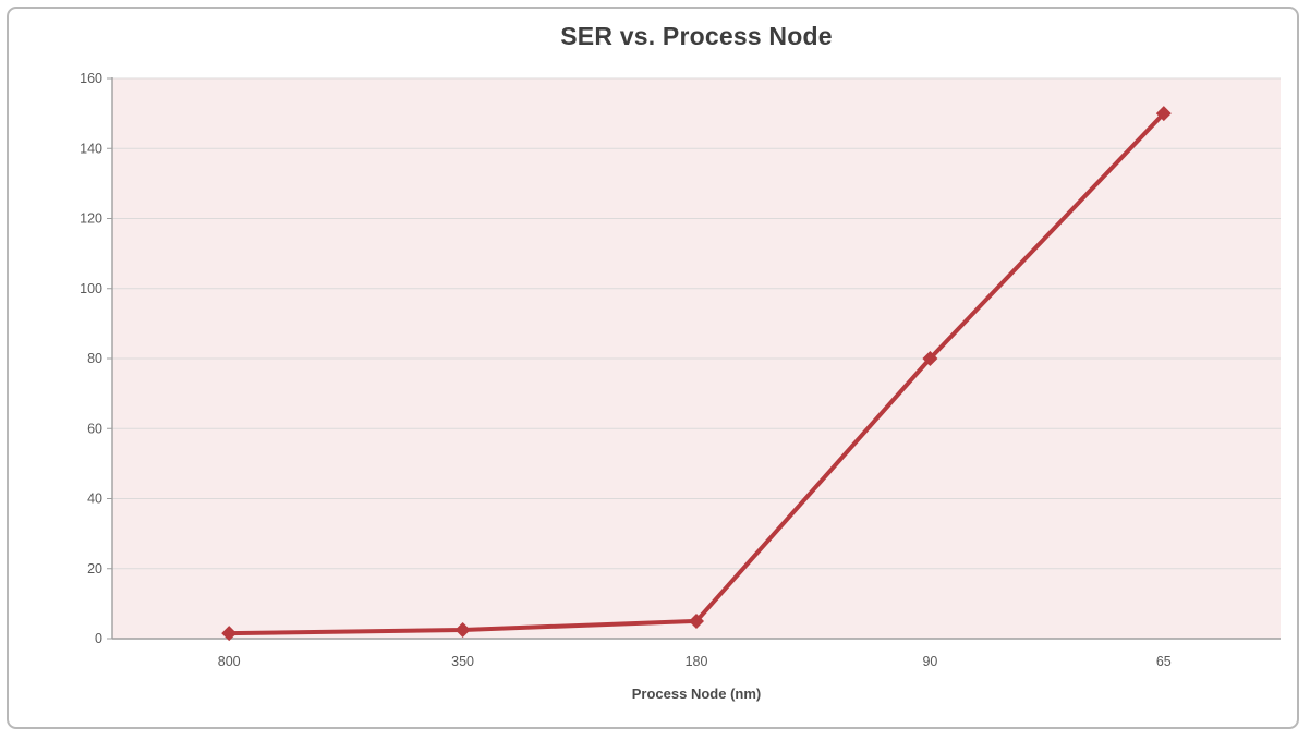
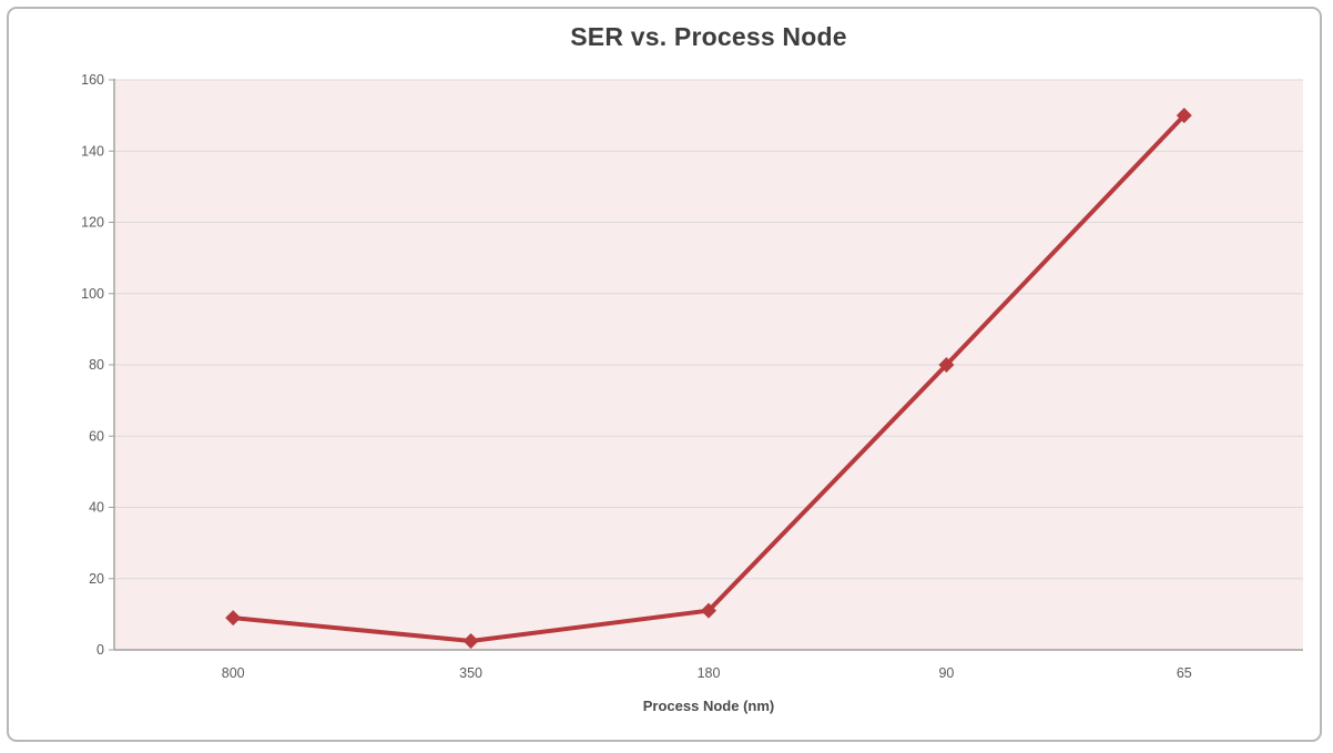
800: 2 -> 9
180: 5 -> 11
